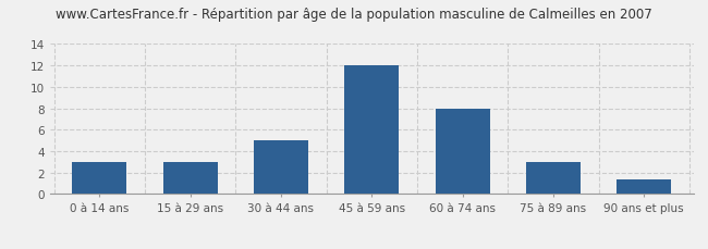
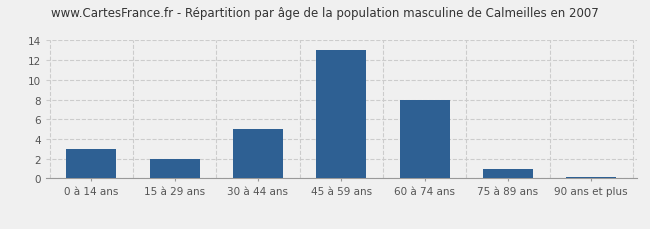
15 à 29 ans: 3.0 -> 2.0
45 à 59 ans: 12.0 -> 13.0
75 à 89 ans: 3.0 -> 1.0
90 ans et plus: 1.4 -> 0.1
